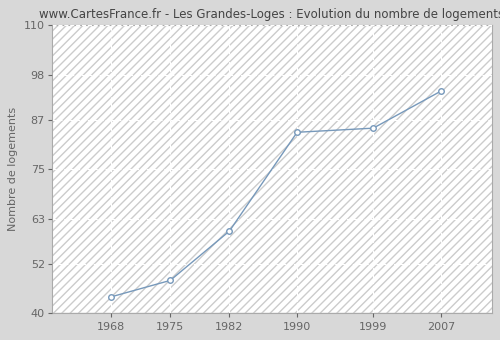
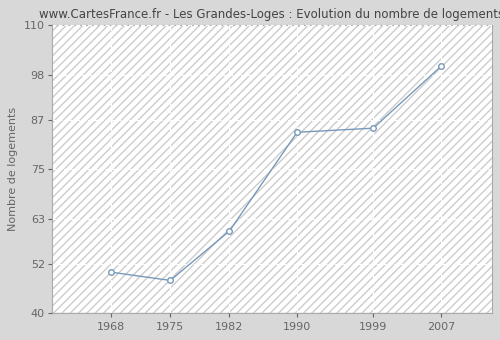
1968: 44 -> 50
2007: 94 -> 100
